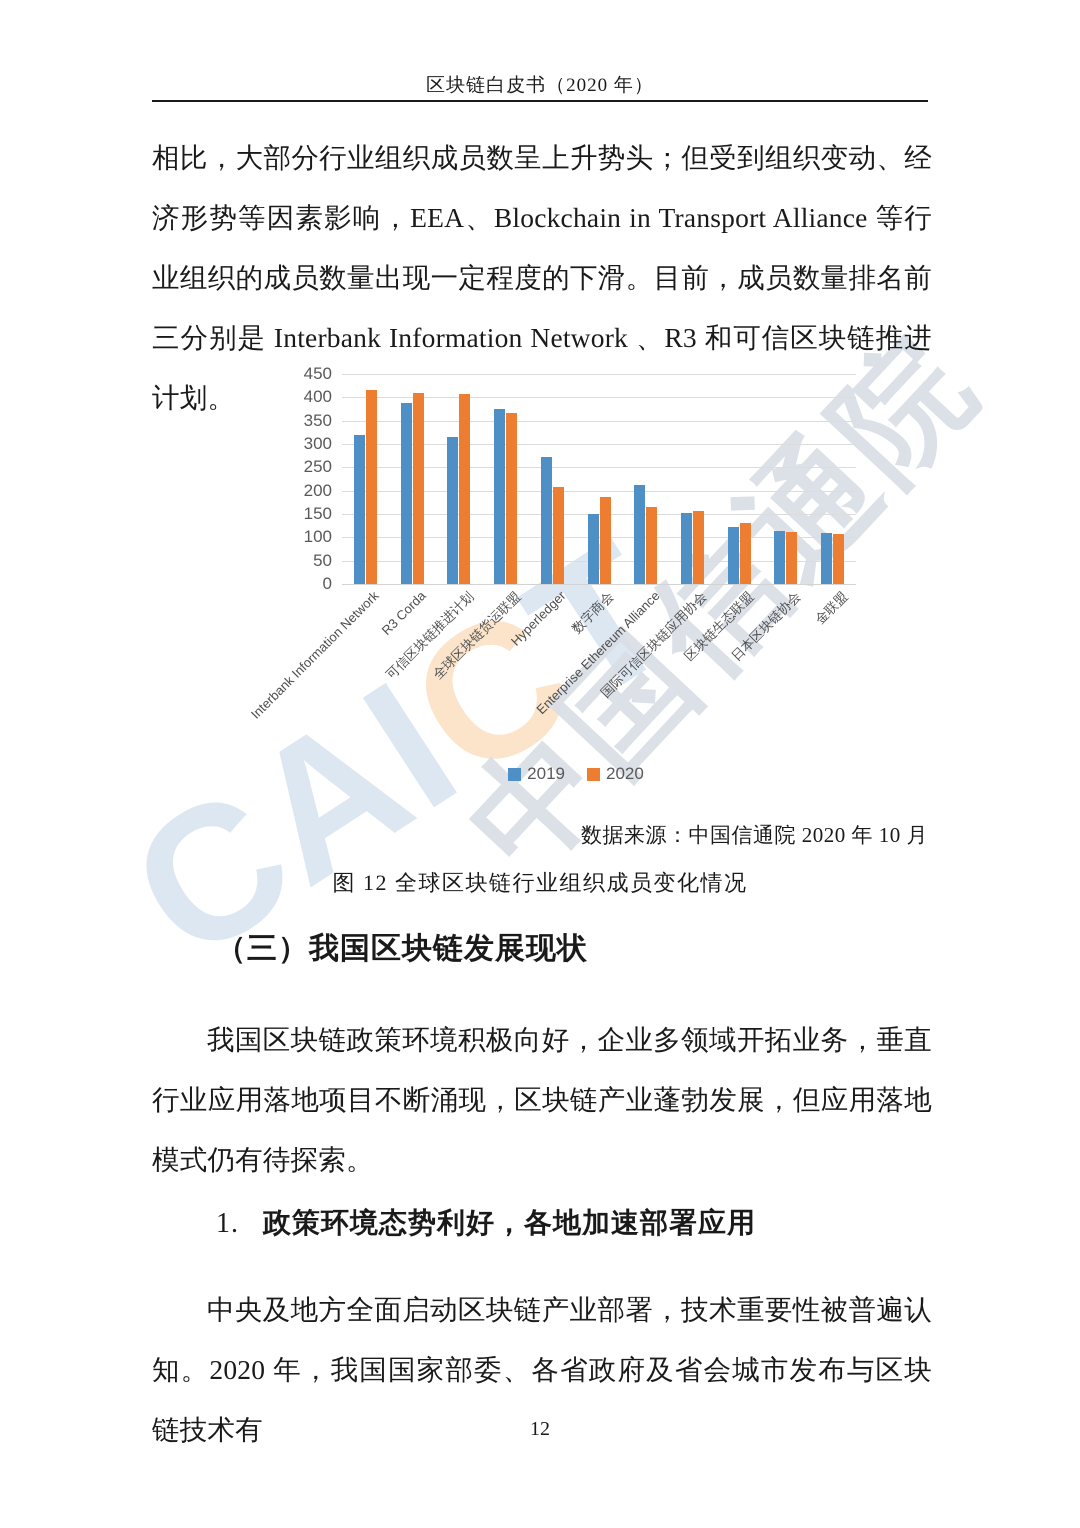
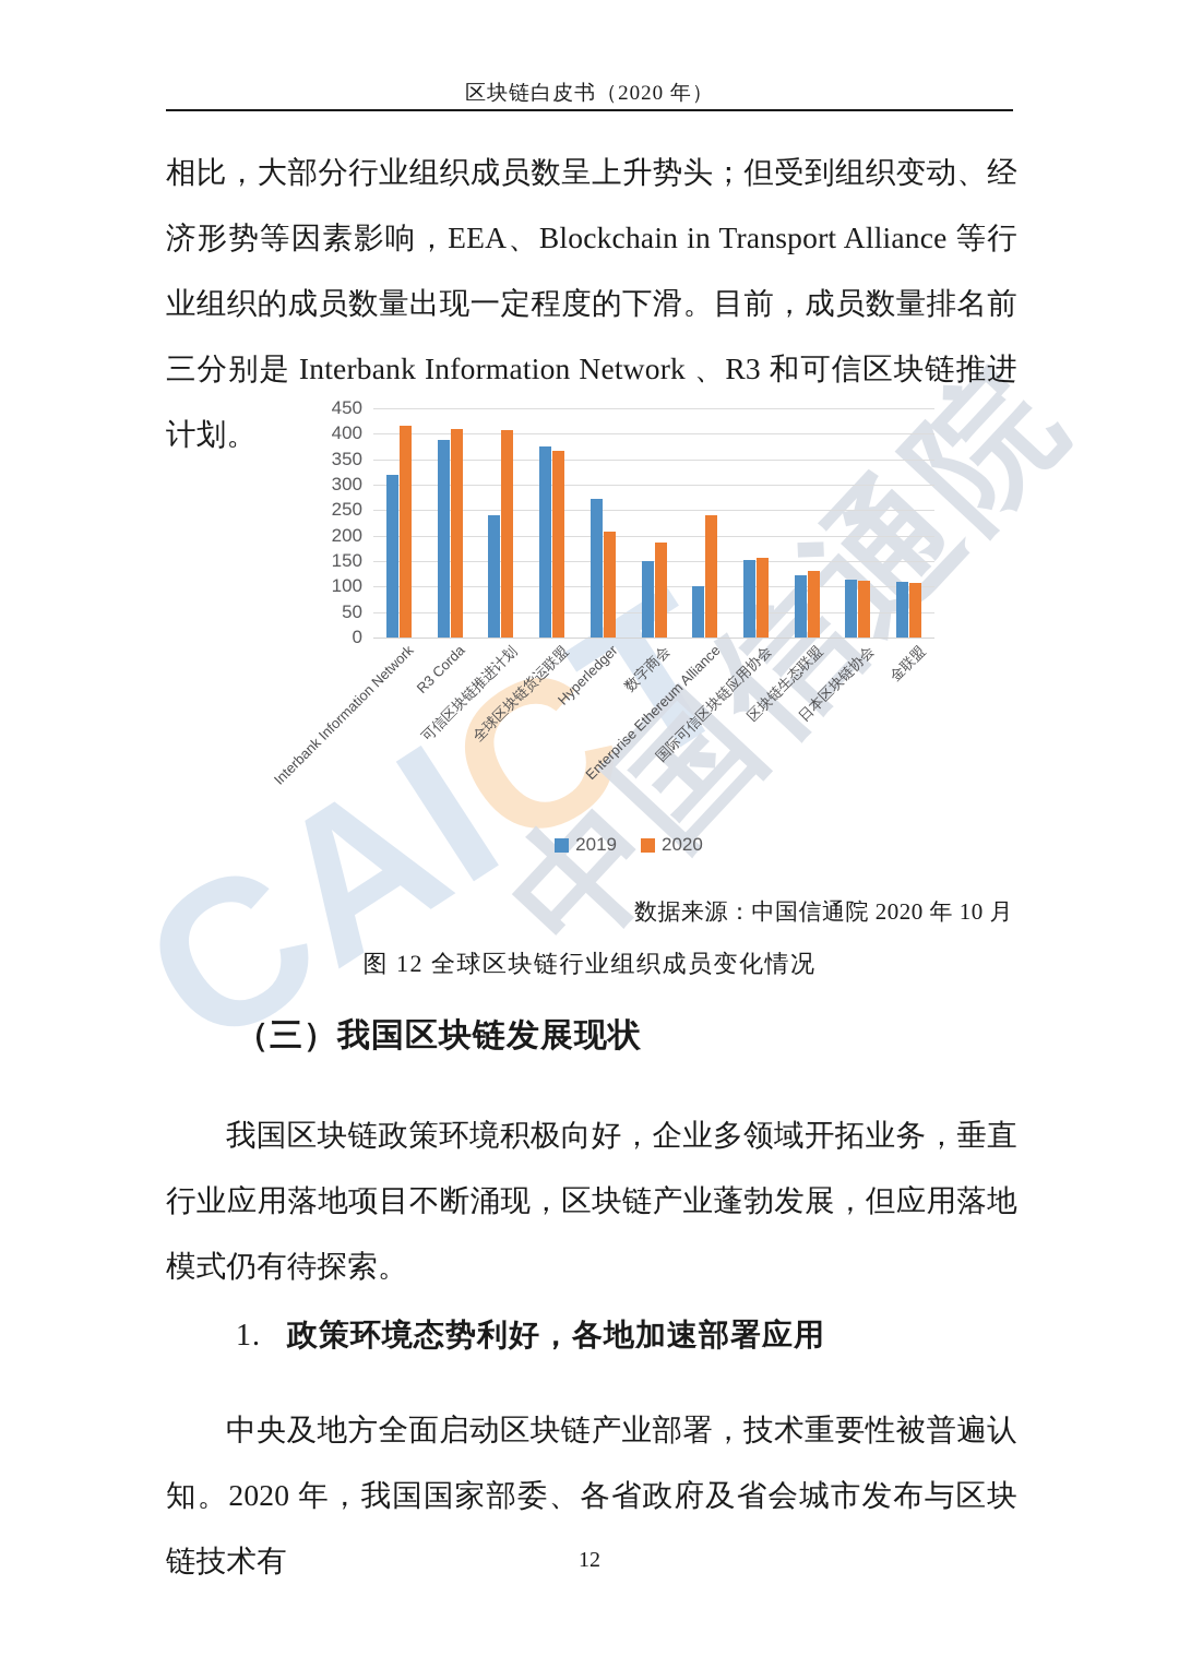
2019/可信区块链推进计划: 320 -> 240
2019/Enterprise Ethereum Alliance: 210 -> 100
2020/Enterprise Ethereum Alliance: 160 -> 240
